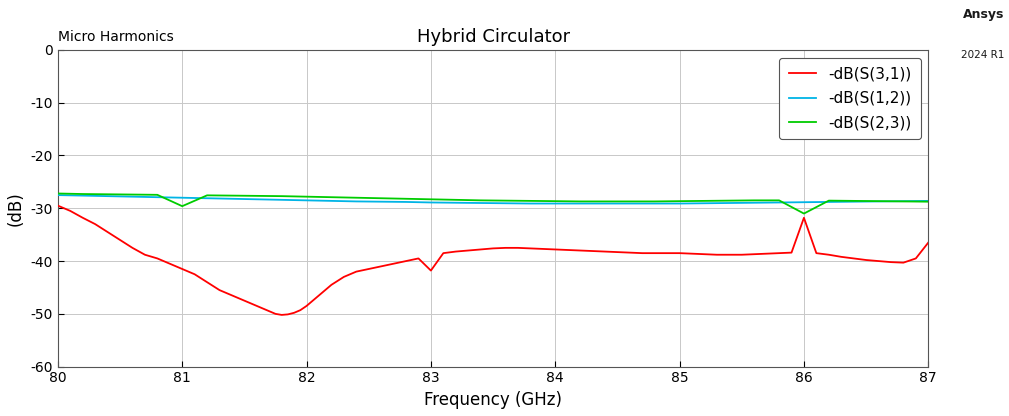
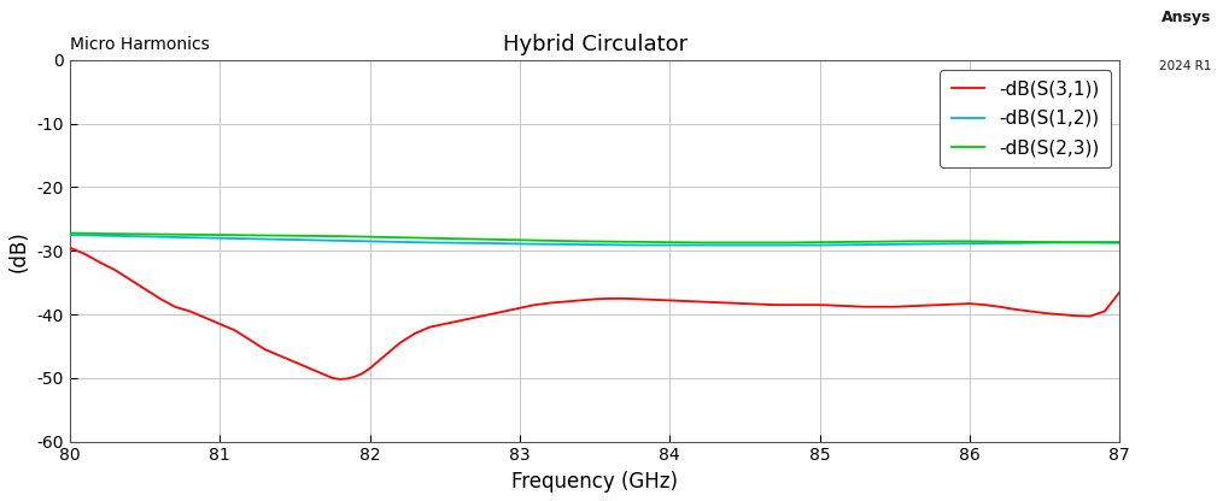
-dB(S(2,3))/81: -29.6 -> -27.5
-dB(S(3,1))/83: -41.8 -> -39.0
-dB(S(3,1))/86: -31.8 -> -38.3
-dB(S(2,3))/86: -31.0 -> -28.5
